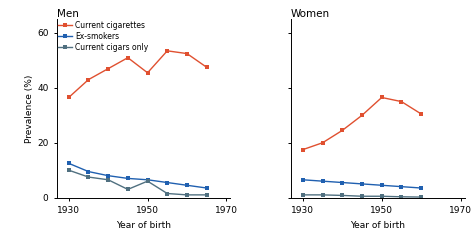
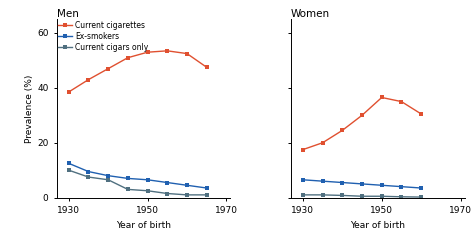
Men/Current cigarettes/1930: 36.5 -> 38.5
Men/Current cigarettes/1950: 45.5 -> 53.0
Men/Current cigars only/1950: 6.0 -> 2.5
